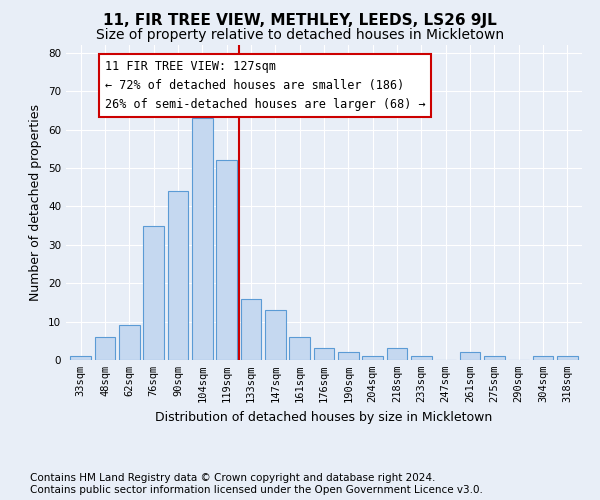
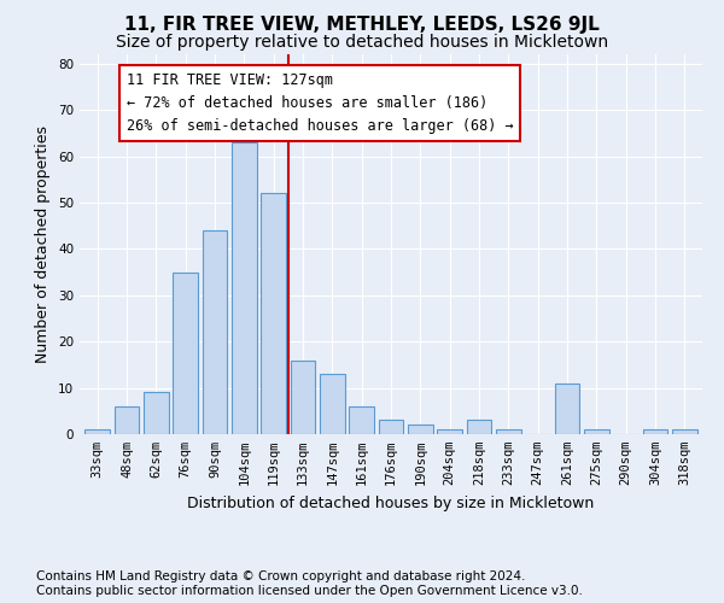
261sqm: 2 -> 11
